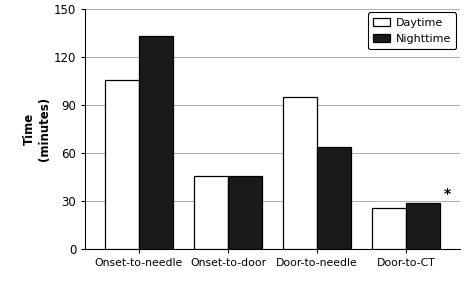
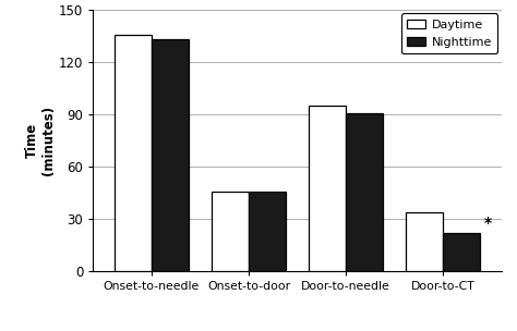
Daytime/Onset-to-needle: 106 -> 136
Nighttime/Door-to-needle: 64 -> 91
Daytime/Door-to-CT: 26 -> 34
Nighttime/Door-to-CT: 29 -> 22
